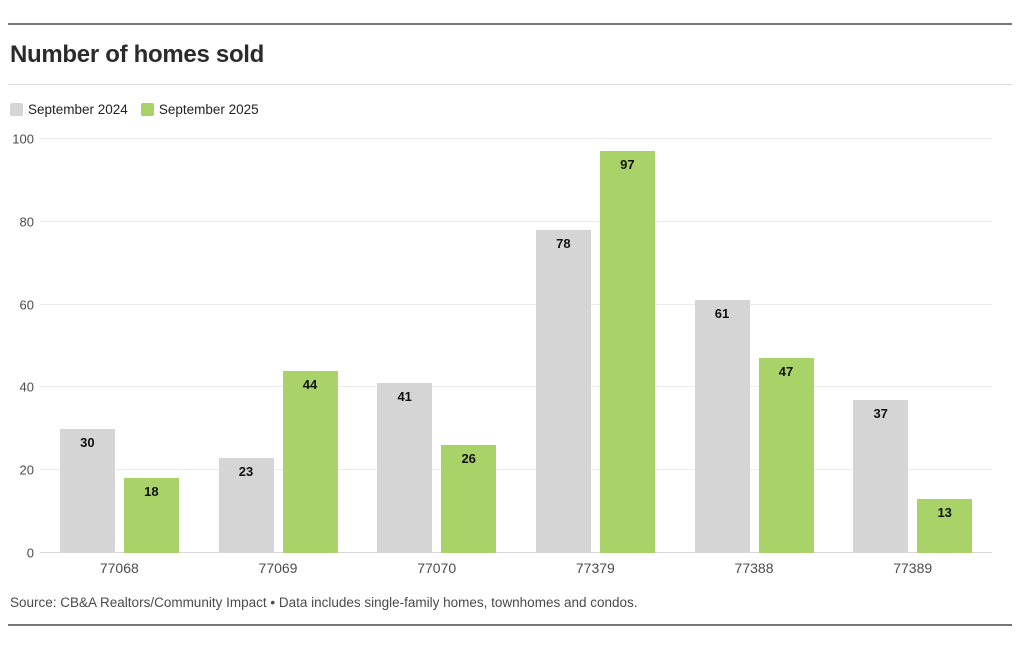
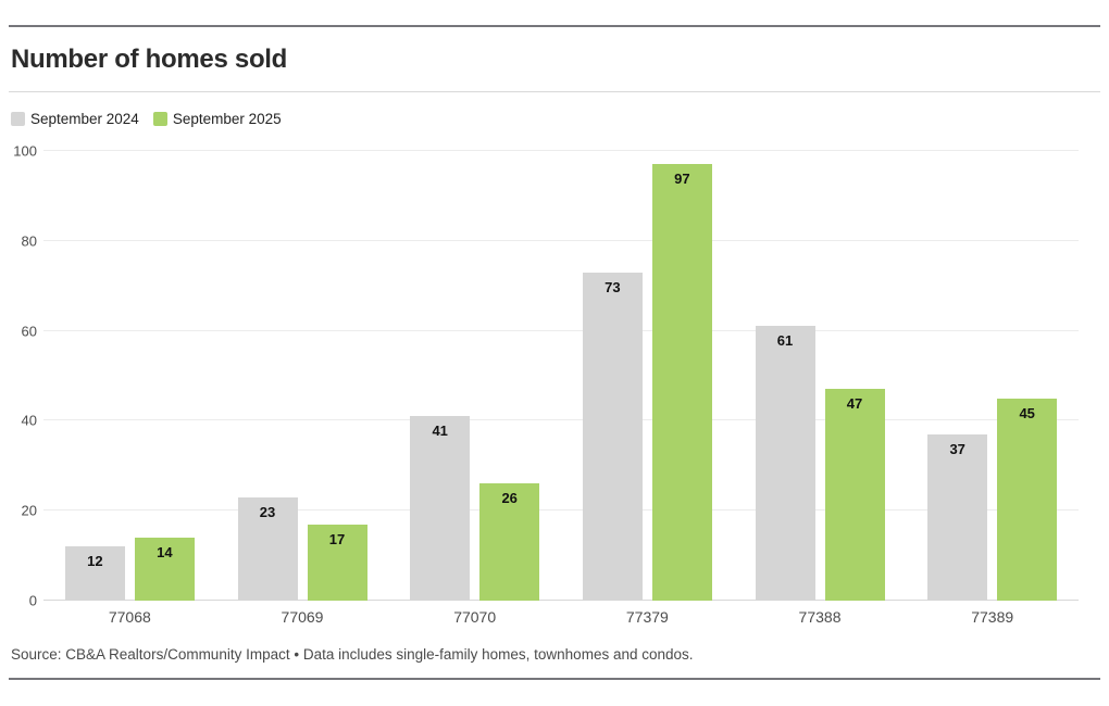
September 2024/77068: 30 -> 12
September 2025/77068: 18 -> 14
September 2025/77069: 44 -> 17
September 2024/77379: 78 -> 73
September 2025/77389: 13 -> 45
